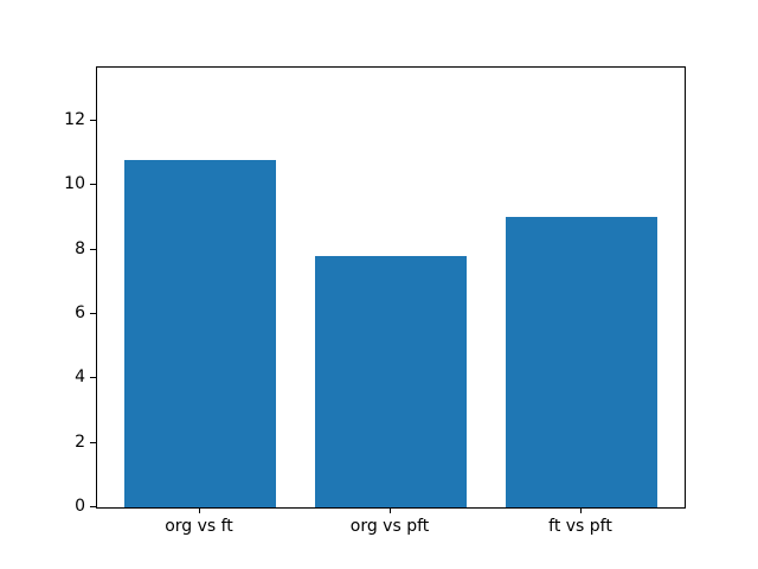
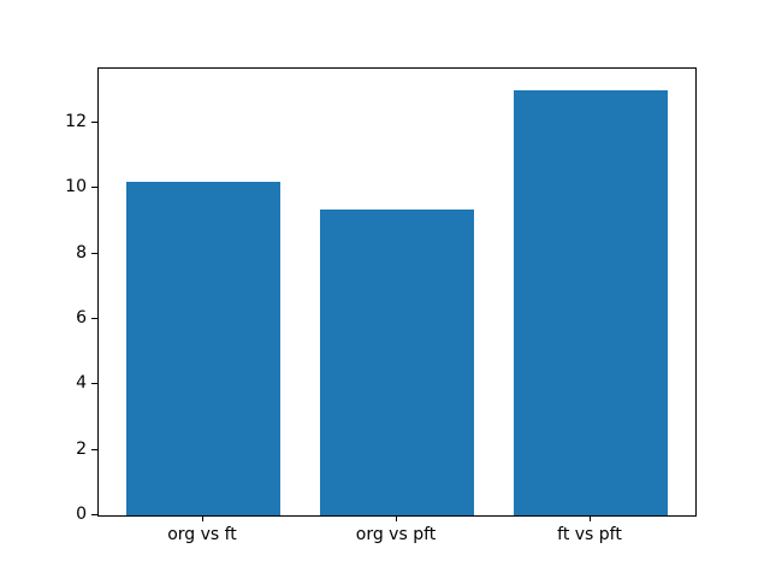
org vs ft: 10.8 -> 10.2
org vs pft: 7.8 -> 9.3
ft vs pft: 9.0 -> 13.0
